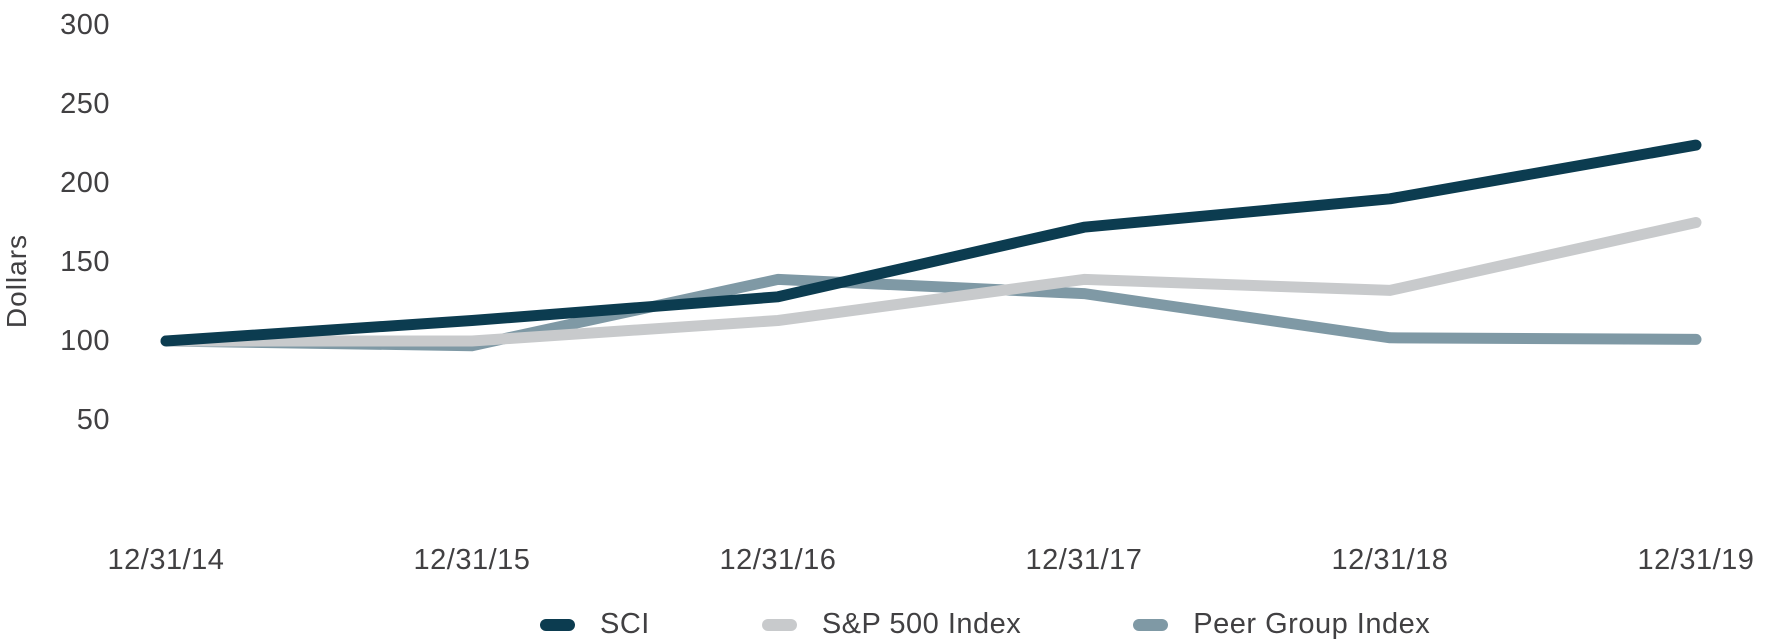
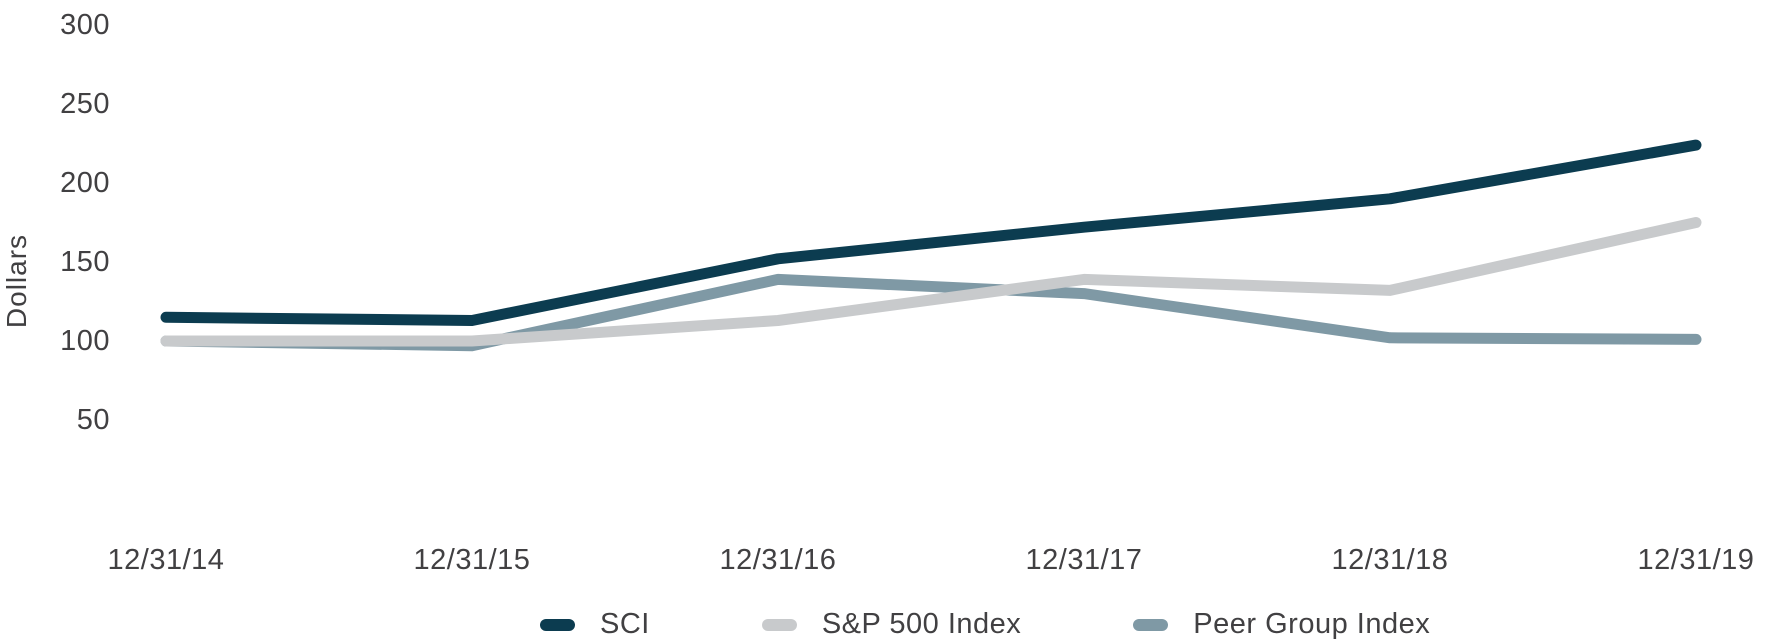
SCI/12/31/14: 100 -> 115
SCI/12/31/16: 128 -> 152
